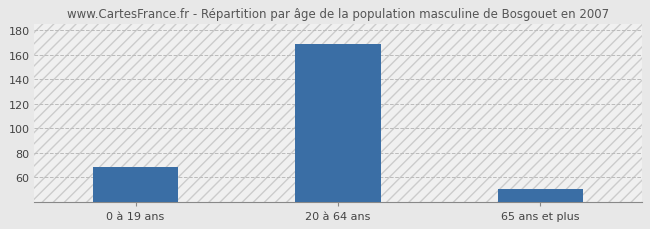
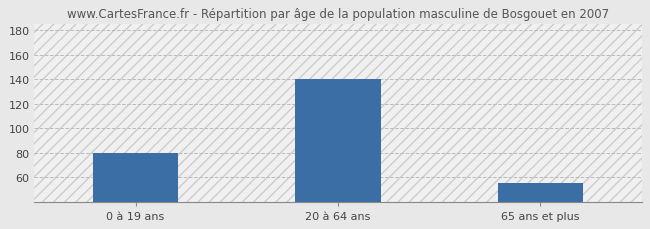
0 à 19 ans: 68 -> 80
20 à 64 ans: 169 -> 140
65 ans et plus: 50 -> 55
